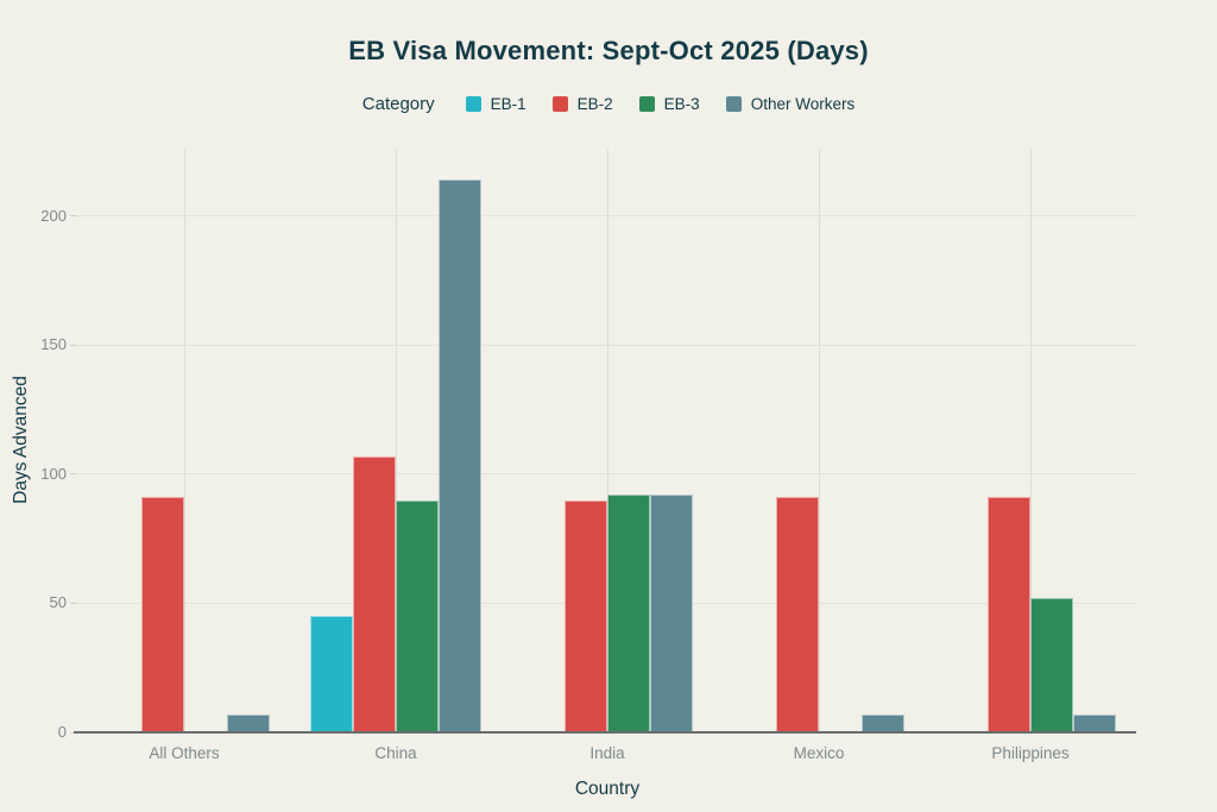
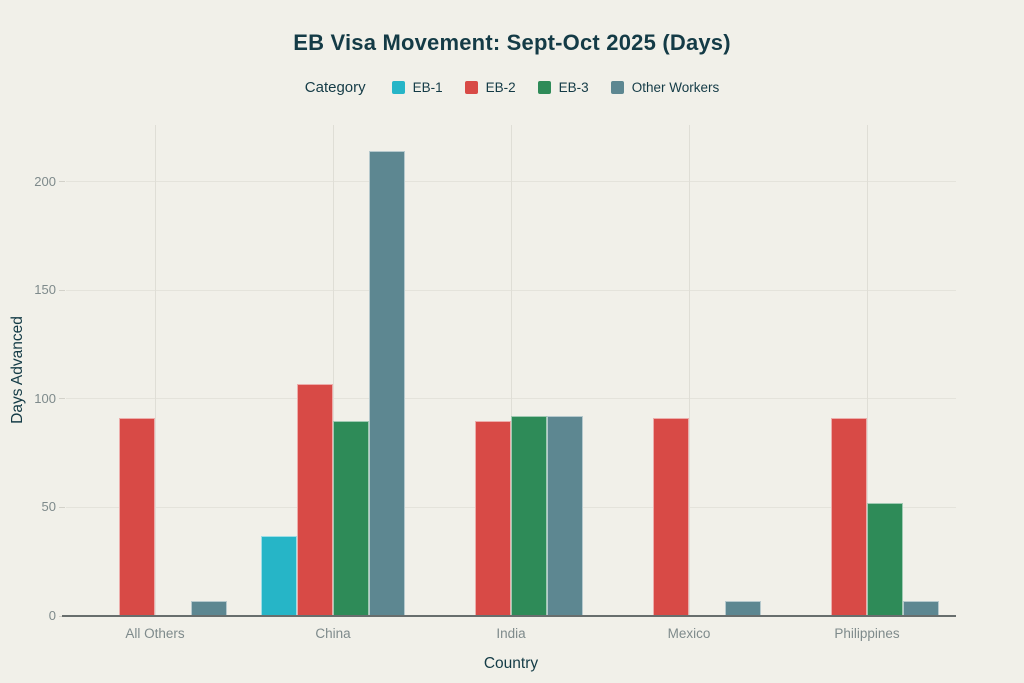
EB-1/China: 45 -> 37
